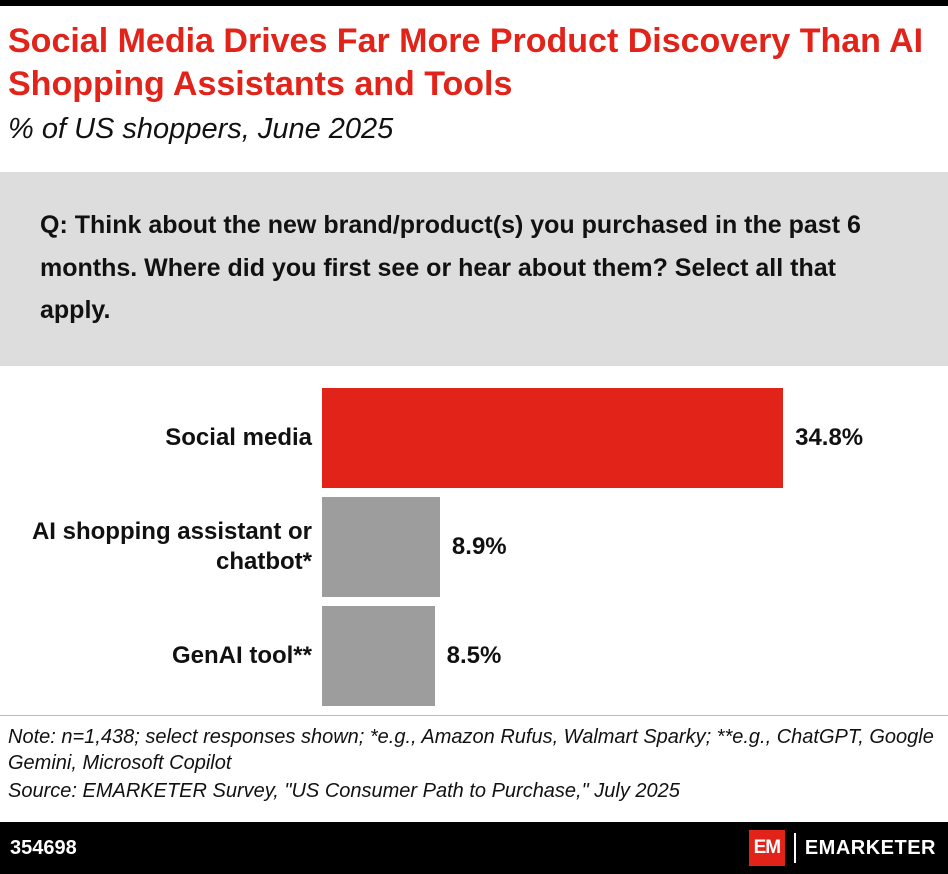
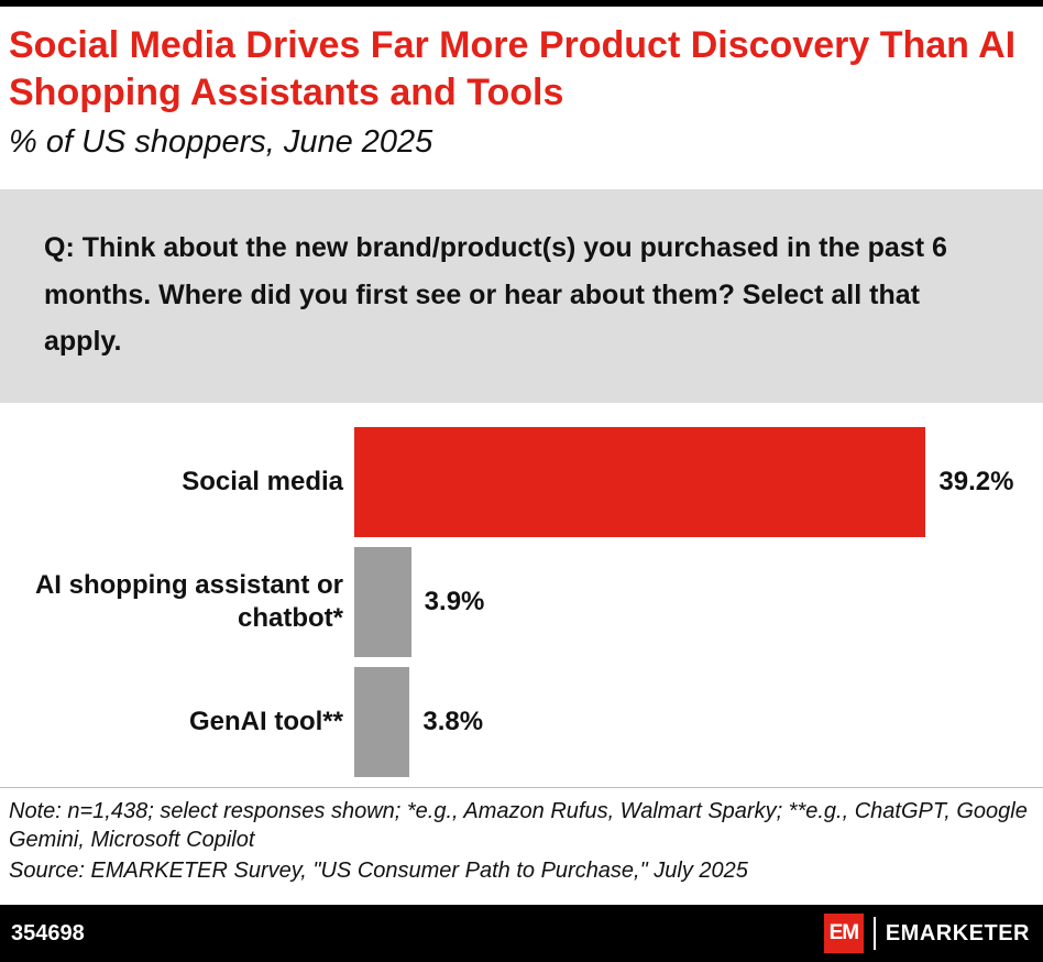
Social media: 34.8% -> 39.2%
AI shopping assistant or chatbot*: 8.9% -> 3.9%
GenAI tool**: 8.5% -> 3.8%
